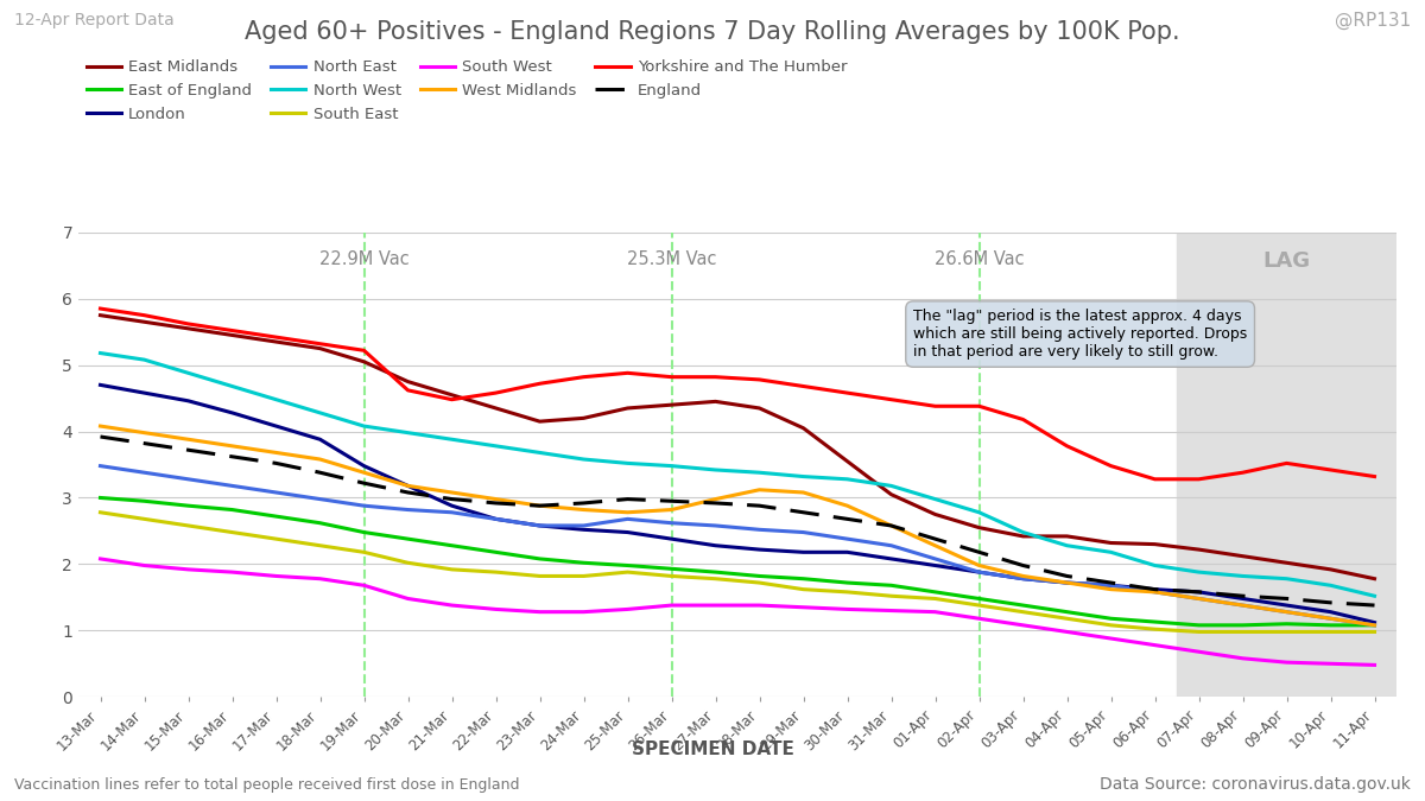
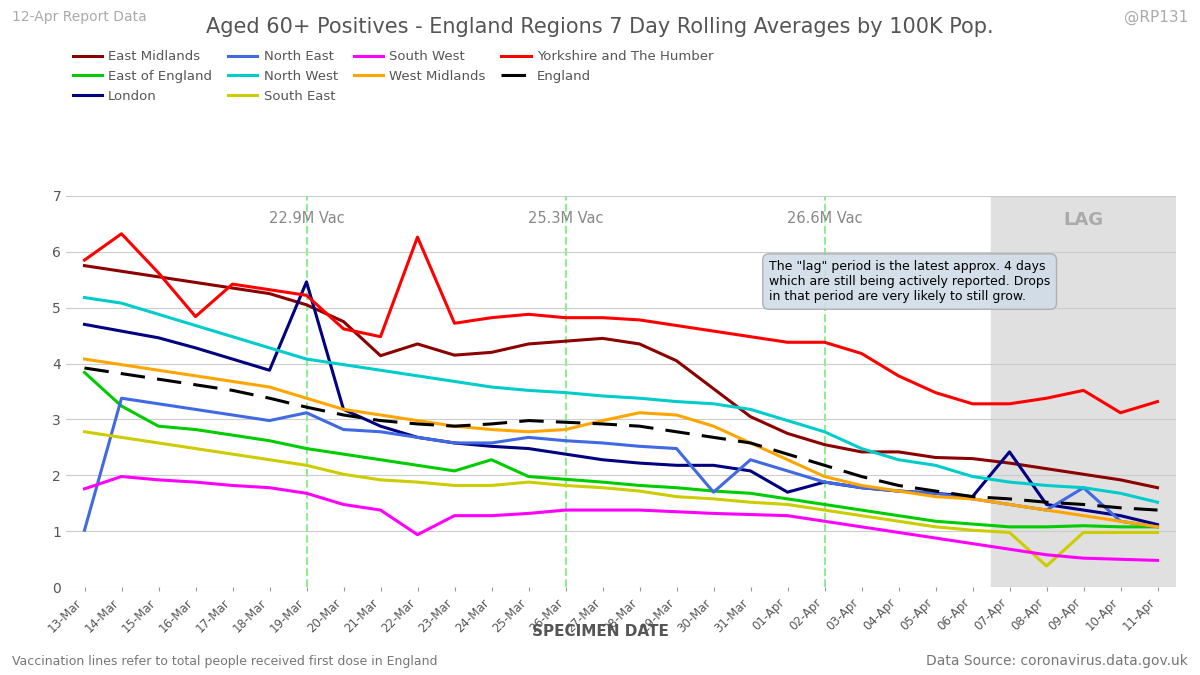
East of England/13-Mar: 3.00 -> 3.84
North East/13-Mar: 3.48 -> 1.02
South West/13-Mar: 2.08 -> 1.76
East of England/14-Mar: 2.95 -> 3.24
Yorkshire and The Humber/14-Mar: 5.75 -> 6.32
Yorkshire and The Humber/16-Mar: 5.52 -> 4.84
London/19-Mar: 3.48 -> 5.46
North East/19-Mar: 2.88 -> 3.12
East Midlands/21-Mar: 4.55 -> 4.14
South West/22-Mar: 1.32 -> 0.94
Yorkshire and The Humber/22-Mar: 4.58 -> 6.26
East of England/24-Mar: 2.02 -> 2.28
North East/30-Mar: 2.38 -> 1.70
London/01-Apr: 1.98 -> 1.70
London/07-Apr: 1.58 -> 2.42
South East/08-Apr: 0.98 -> 0.38
North East/09-Apr: 1.28 -> 1.78
Yorkshire and The Humber/10-Apr: 3.42 -> 3.12
